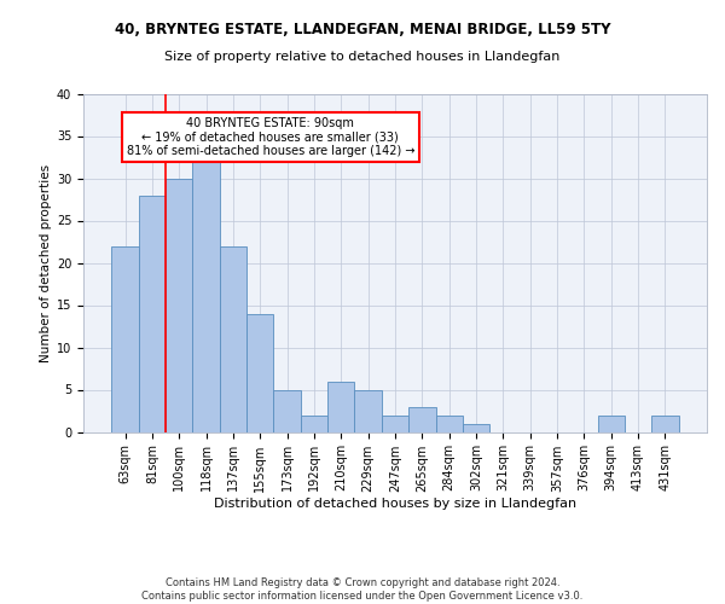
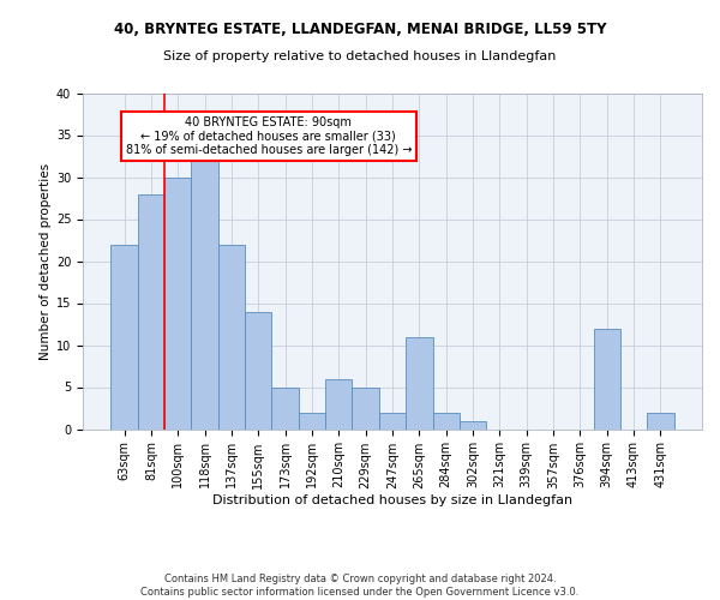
265sqm: 3 -> 11
394sqm: 2 -> 12
